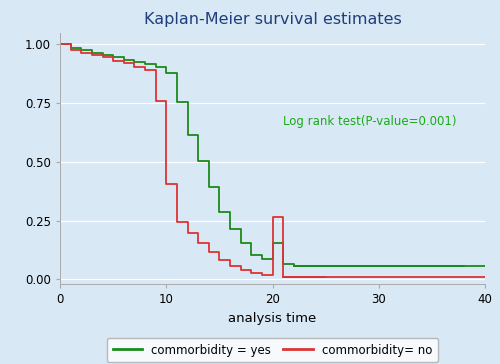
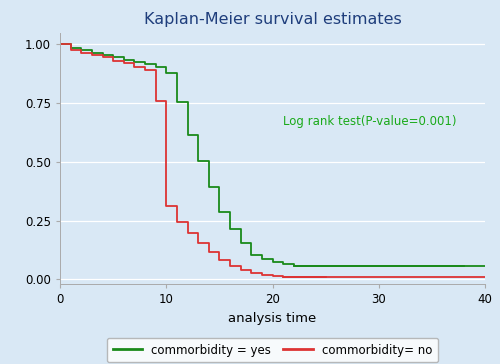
commorbidity= no/10: 0.405 -> 0.310
commorbidity = yes/20: 0.155 -> 0.075
commorbidity= no/20: 0.265 -> 0.012
